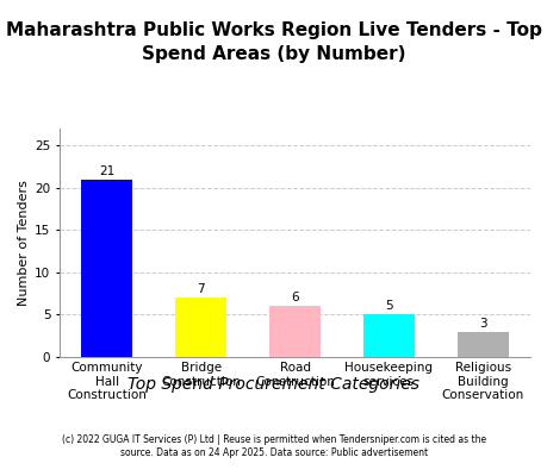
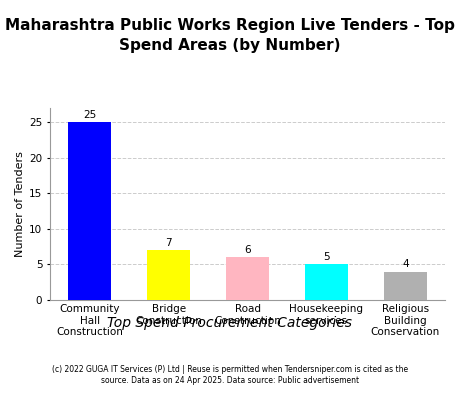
Community Hall Construction: 21 -> 25
Religious Building Conservation: 3 -> 4
